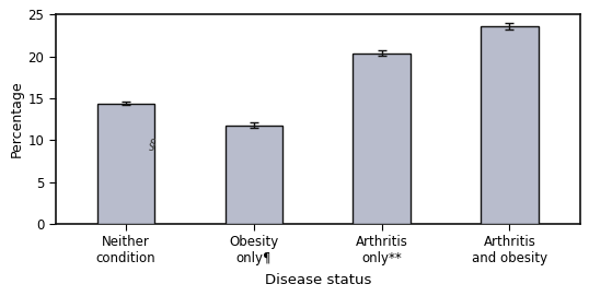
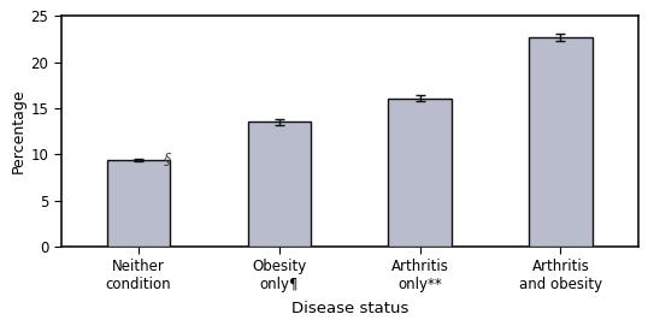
Neither condition: 14.4 -> 9.4
Obesity only¶: 11.8 -> 13.5
Arthritis only**: 20.4 -> 16.1
Arthritis and obesity: 23.6 -> 22.7
